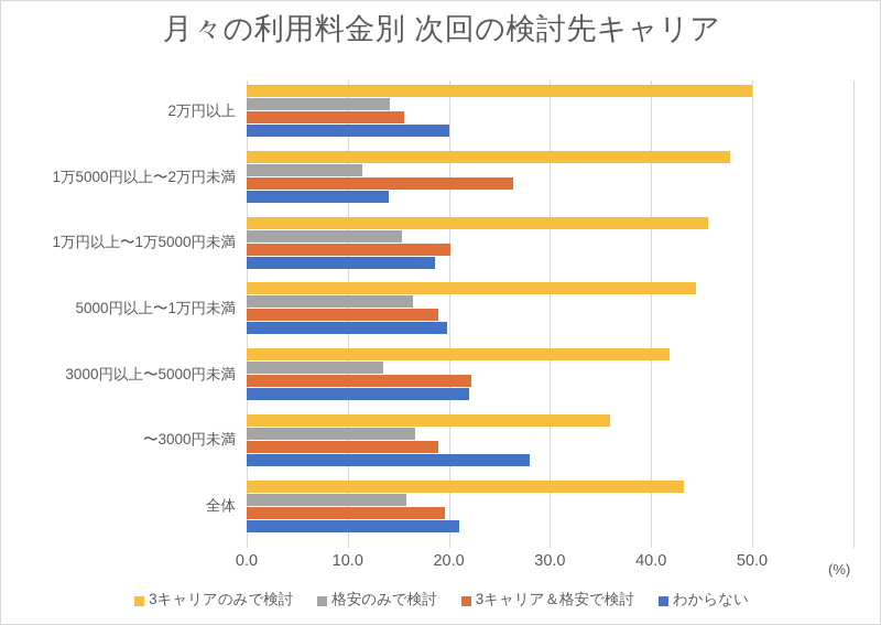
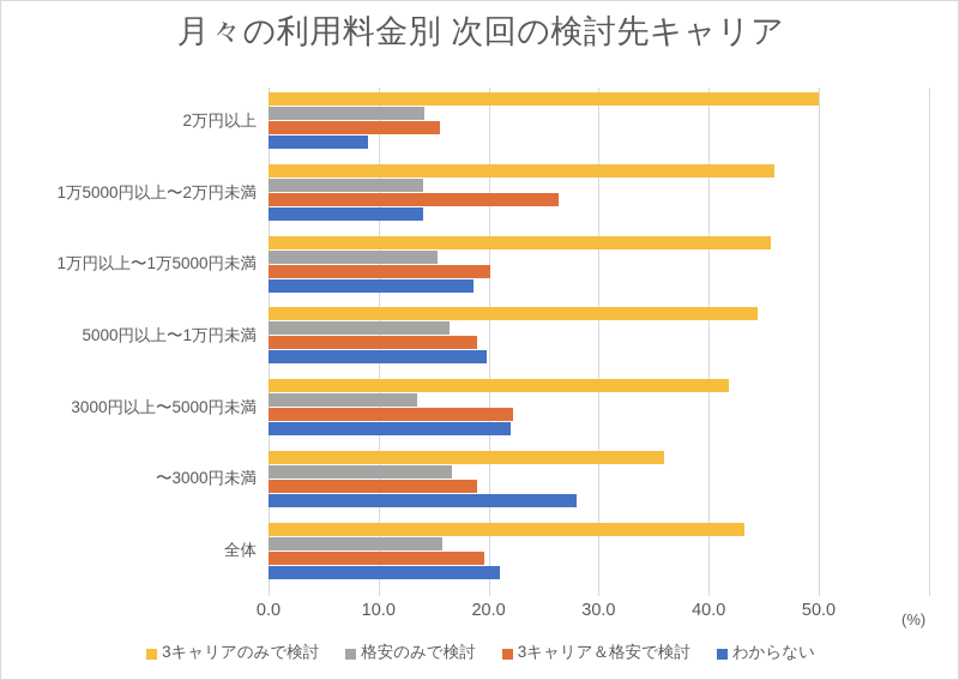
わからない/2万円以上: 20 -> 9
3キャリアのみで検討/1万5000円以上〜2万円未満: 48 -> 46
格安のみで検討/1万5000円以上〜2万円未満: 11 -> 14
